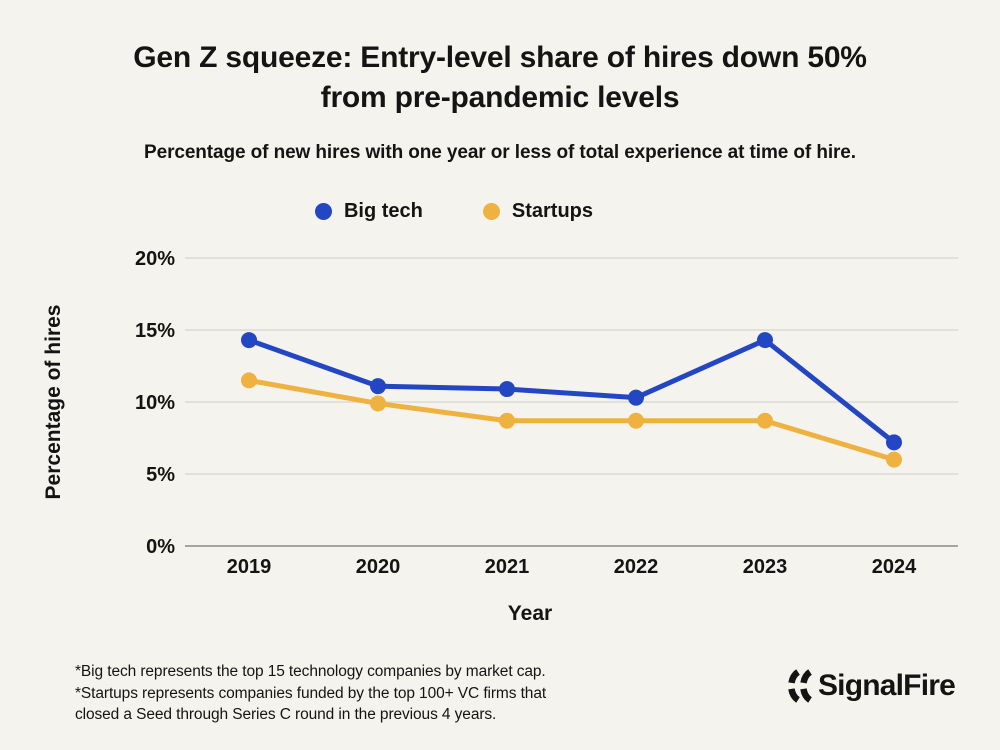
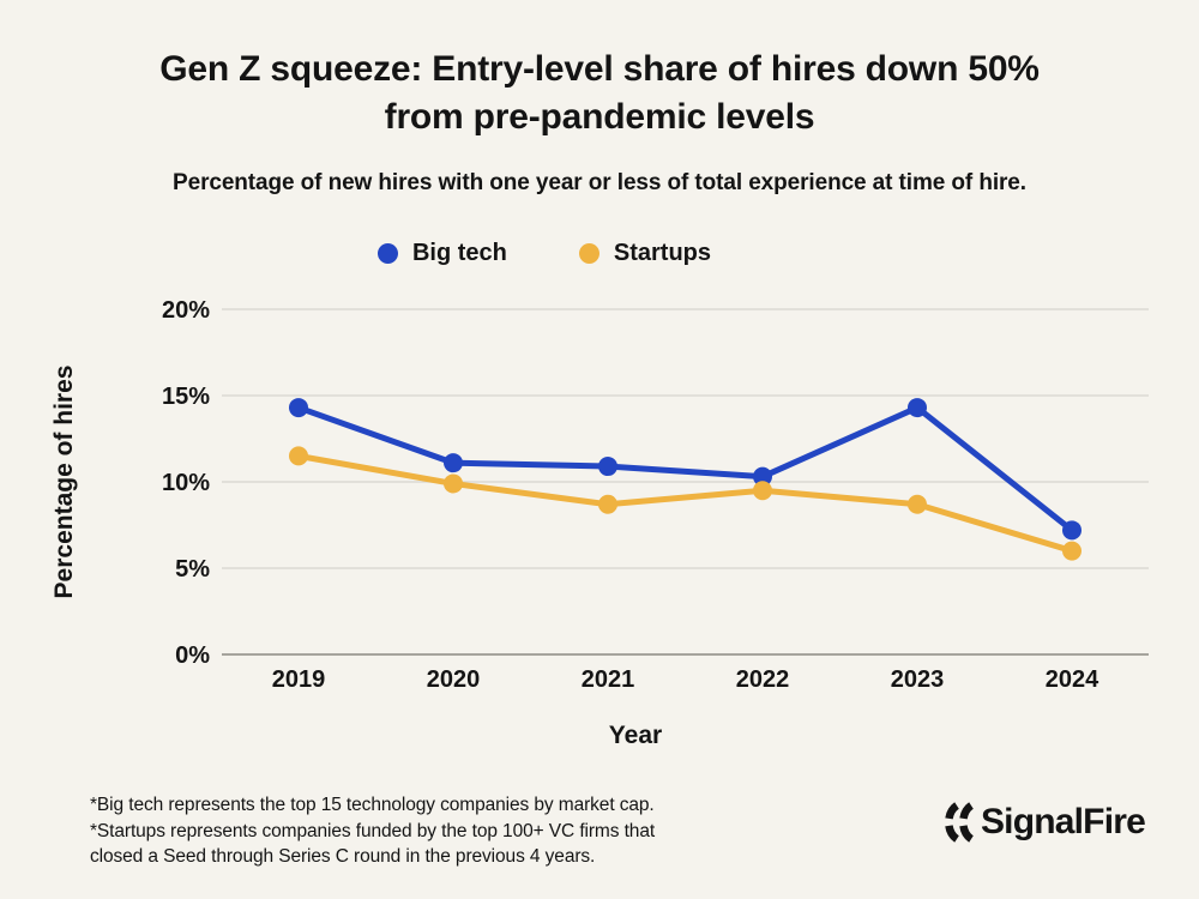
Startups/2022: 8.7% -> 9.5%
